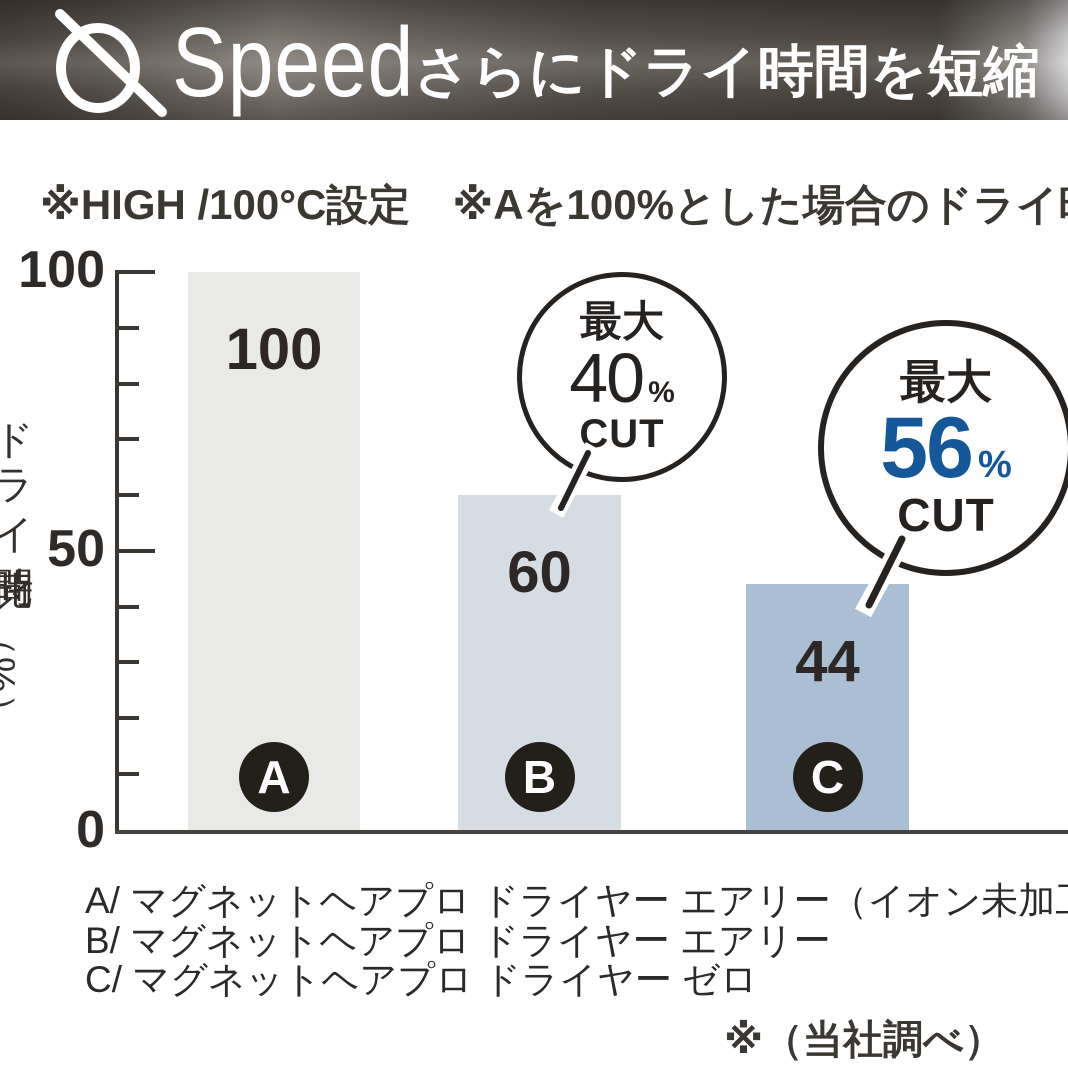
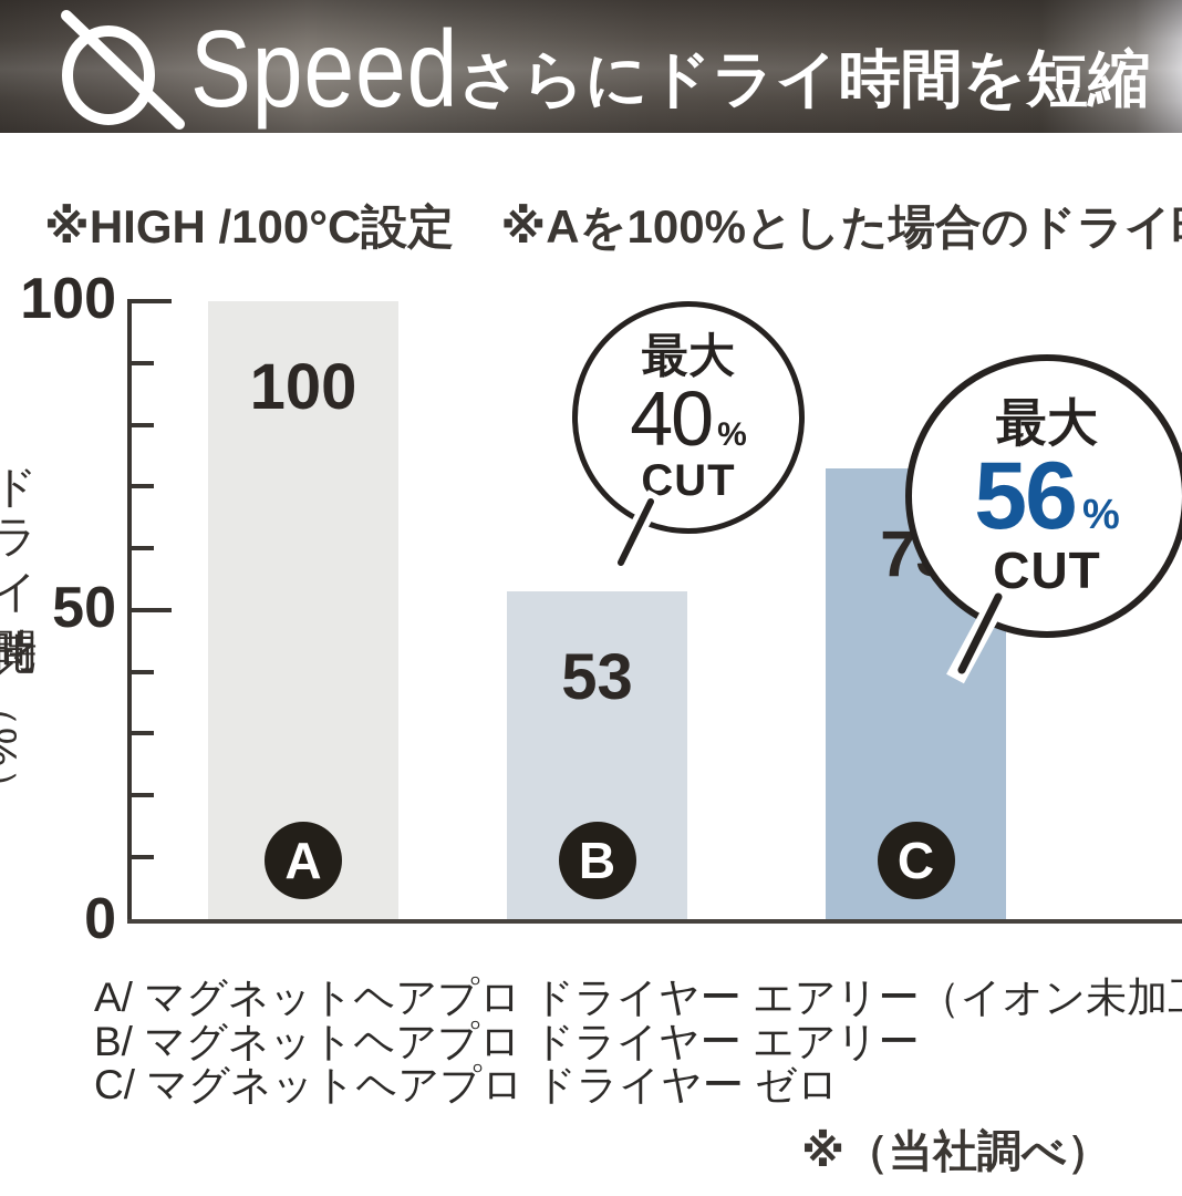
B: 60 -> 53
C: 44 -> 73
